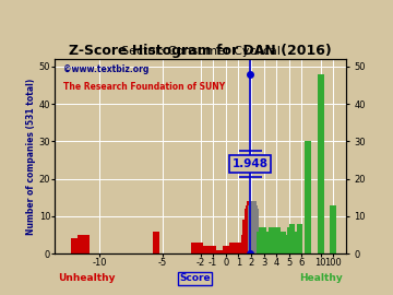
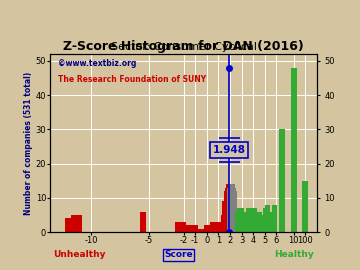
100: 13 -> 15
